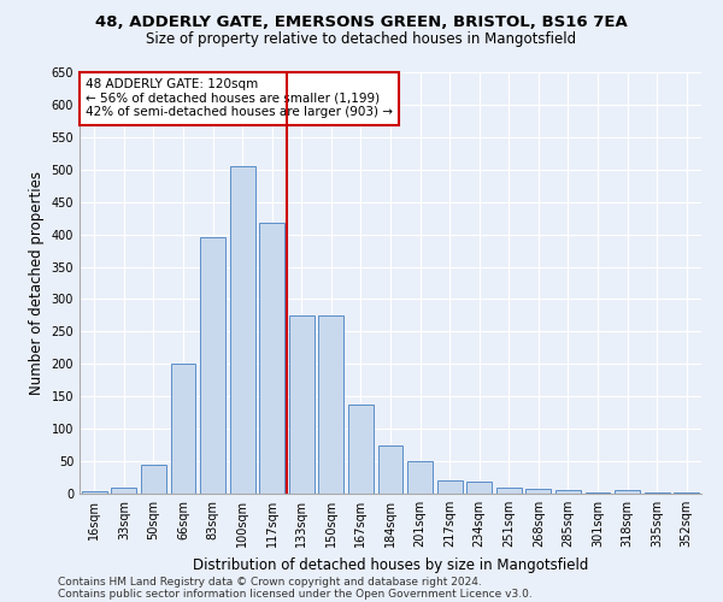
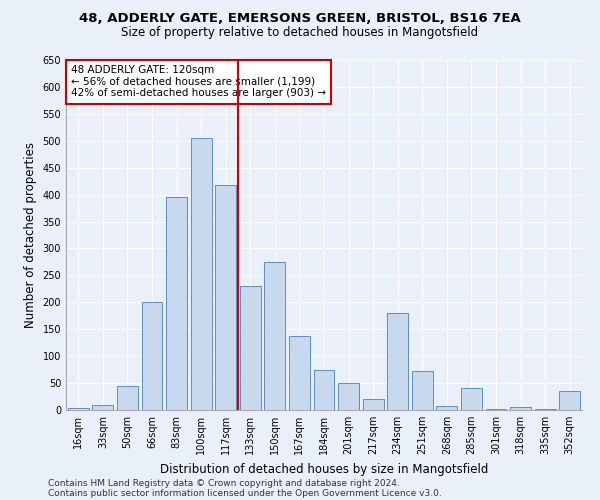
133sqm: 275 -> 230
234sqm: 18 -> 180
251sqm: 10 -> 72
285sqm: 6 -> 40
352sqm: 2 -> 36
